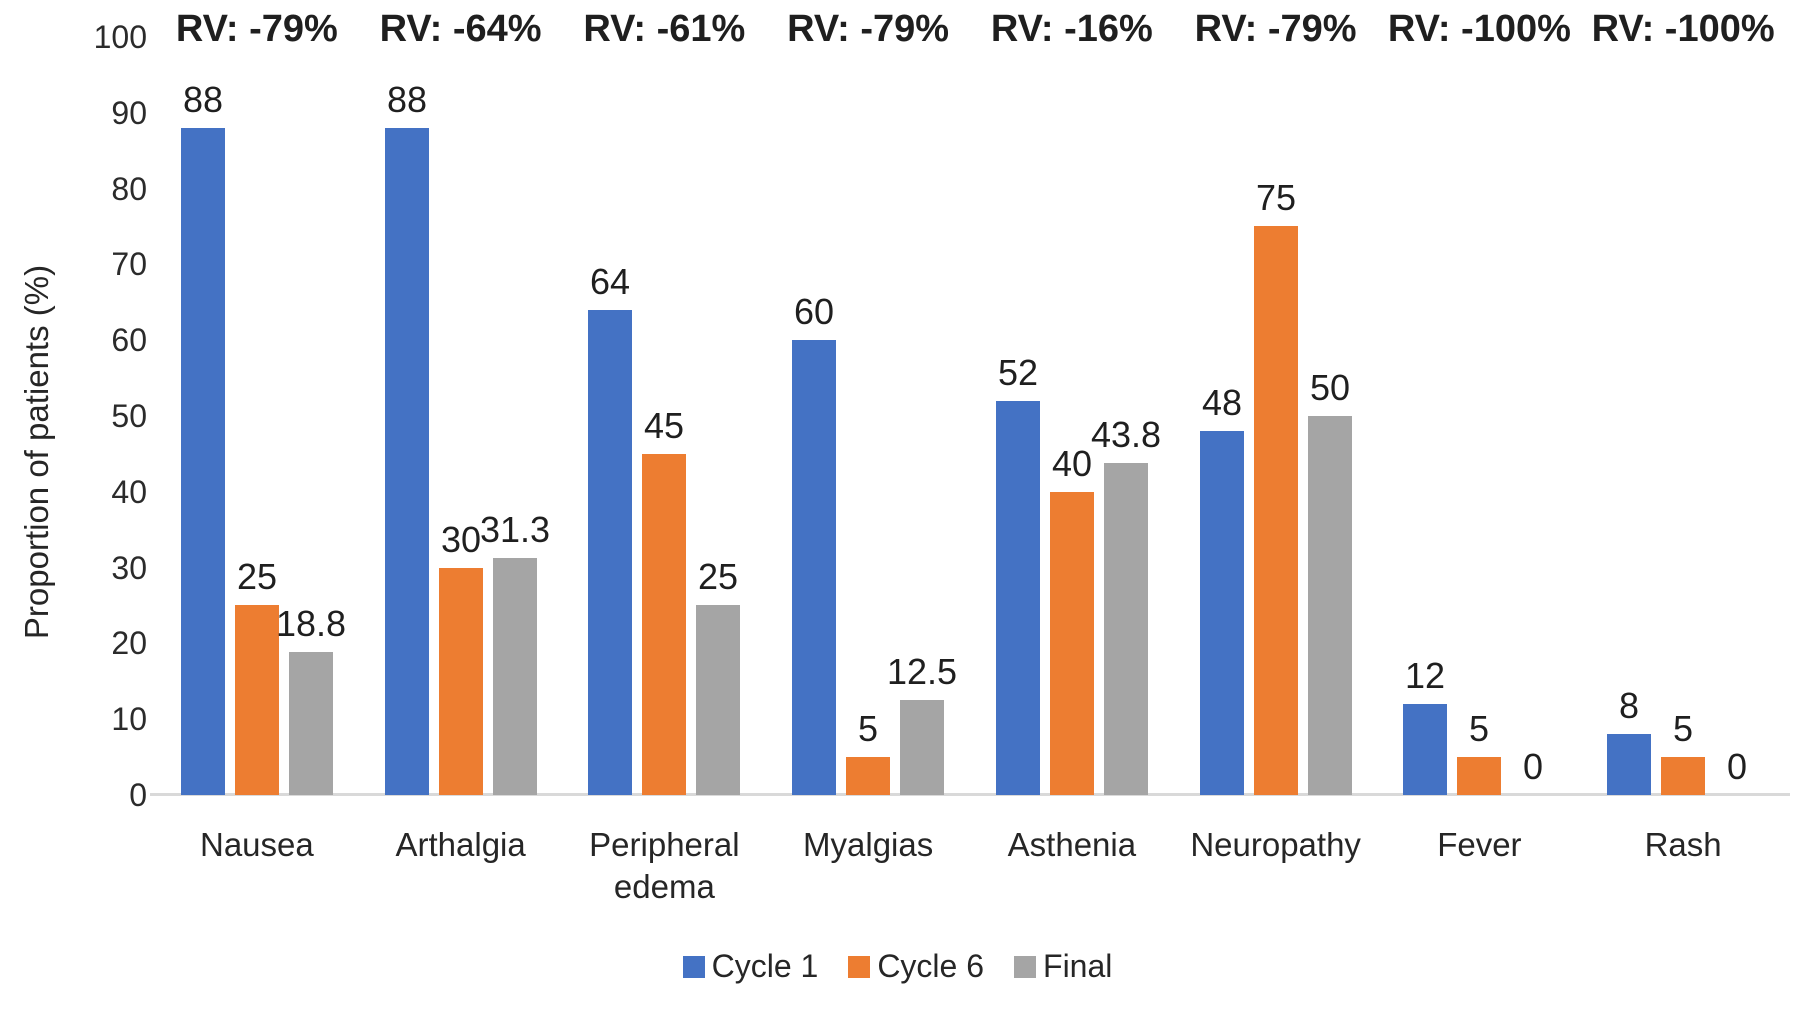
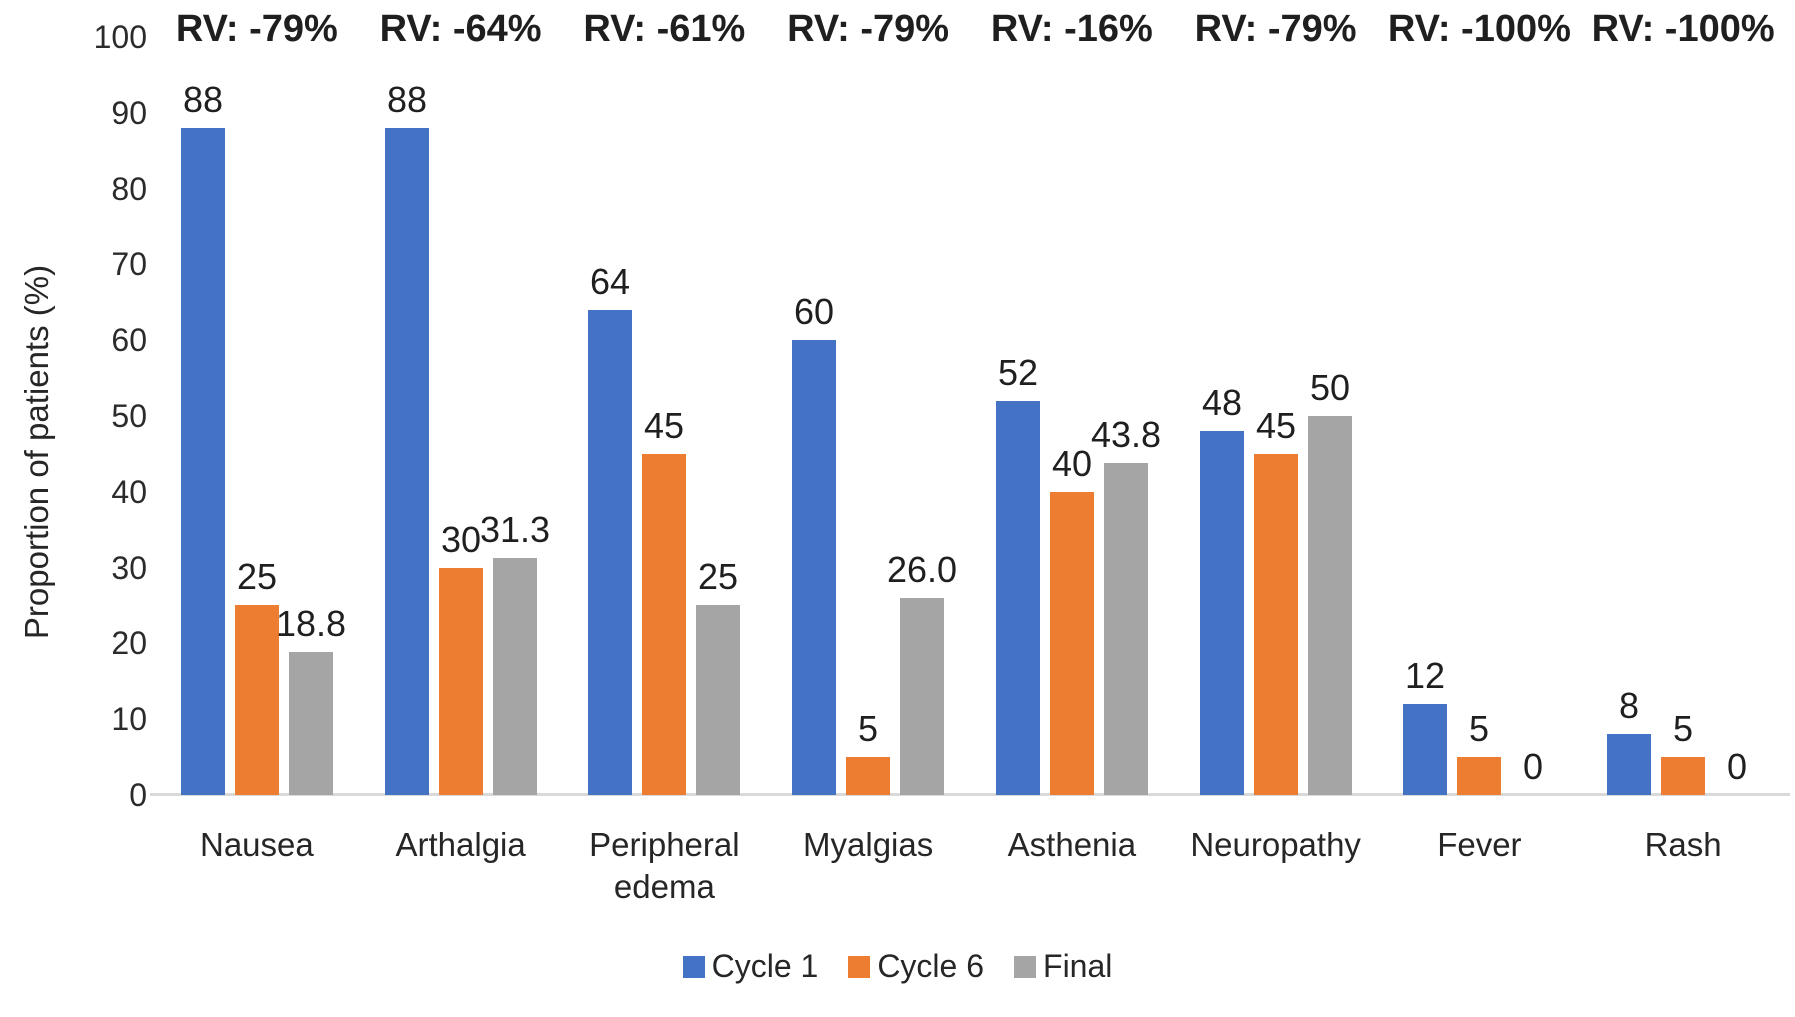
Final/Myalgias: 12.5 -> 26.0
Cycle 6/Neuropathy: 75 -> 45
